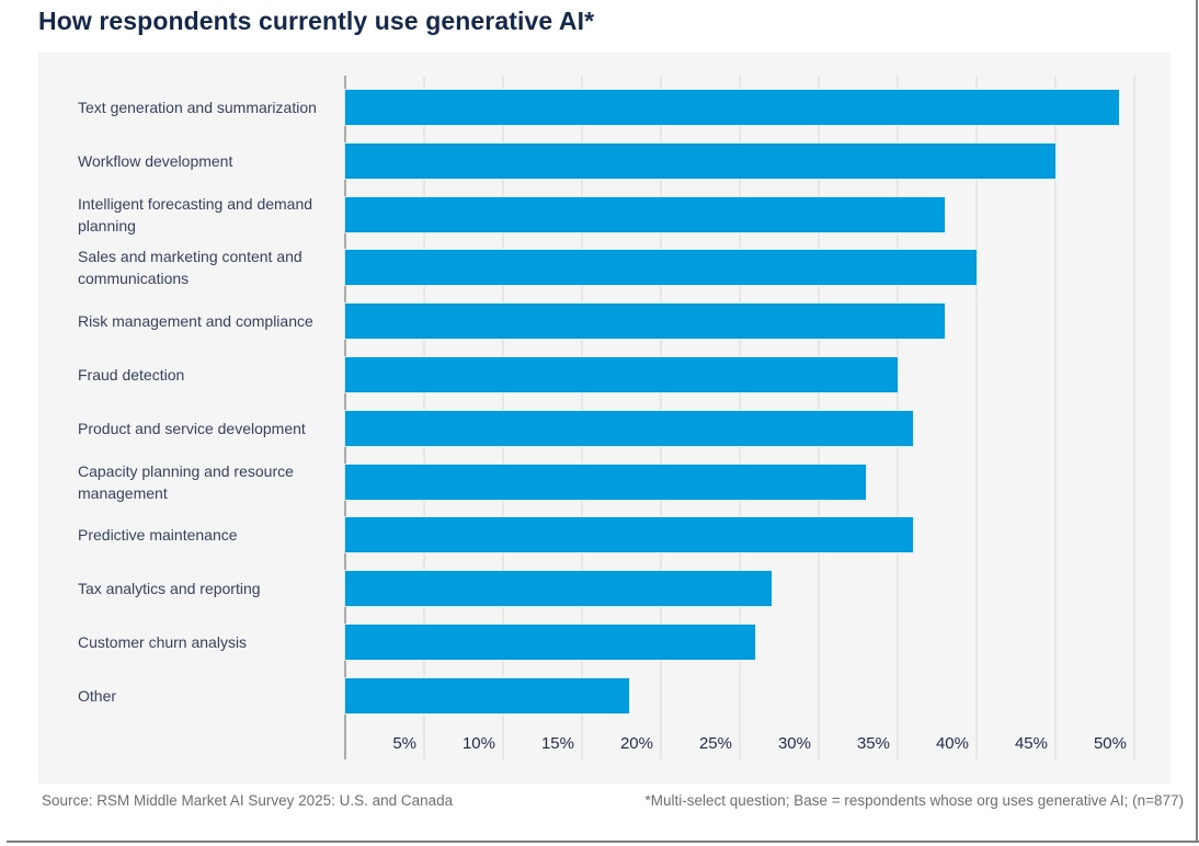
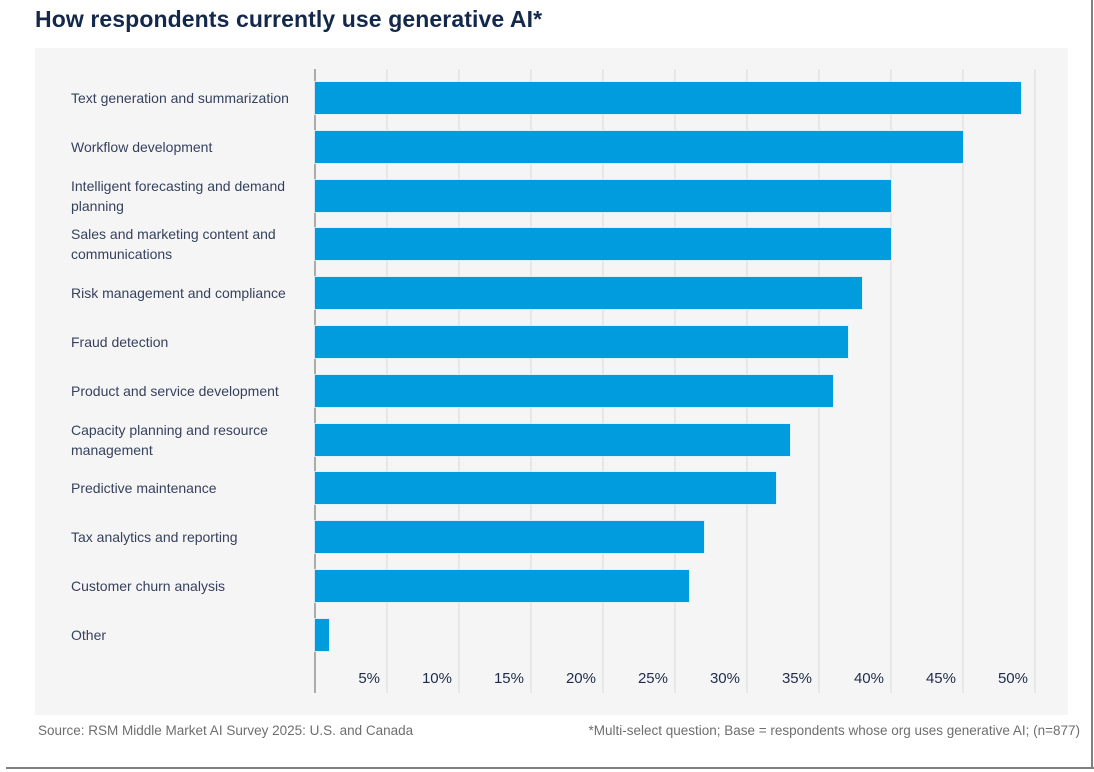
Intelligent forecasting and demand planning: 38% -> 40%
Fraud detection: 35% -> 37%
Predictive maintenance: 36% -> 32%
Other: 18% -> 1%
